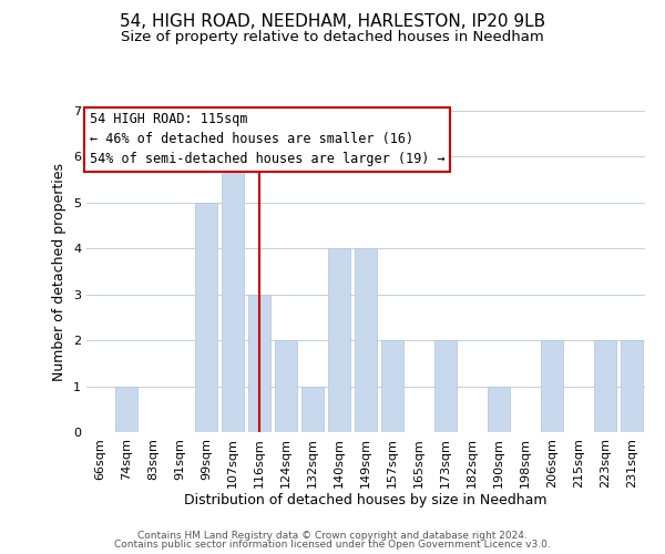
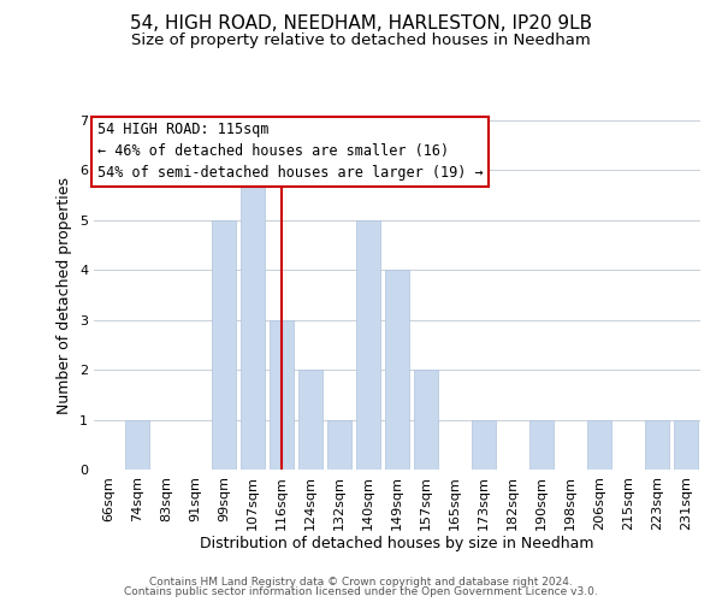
140sqm: 4 -> 5
173sqm: 2 -> 1
206sqm: 2 -> 1
223sqm: 2 -> 1
231sqm: 2 -> 1
